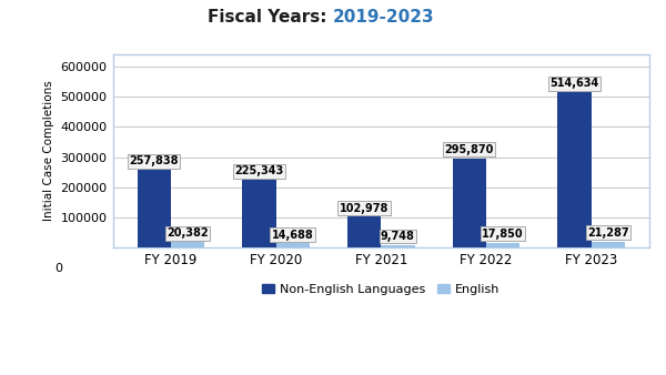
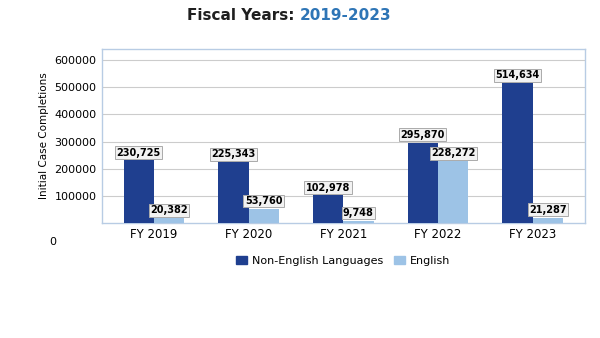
Non-English Languages/FY 2019: 257,838 -> 230,725
English/FY 2020: 14,688 -> 53,760
English/FY 2022: 17,850 -> 228,272
